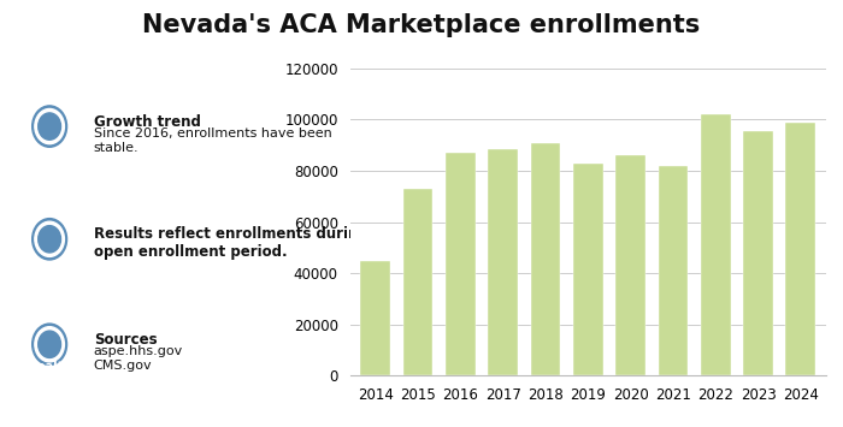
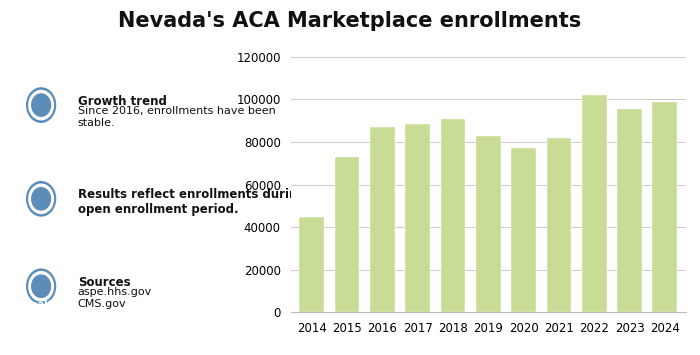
2020: 86000 -> 77000
